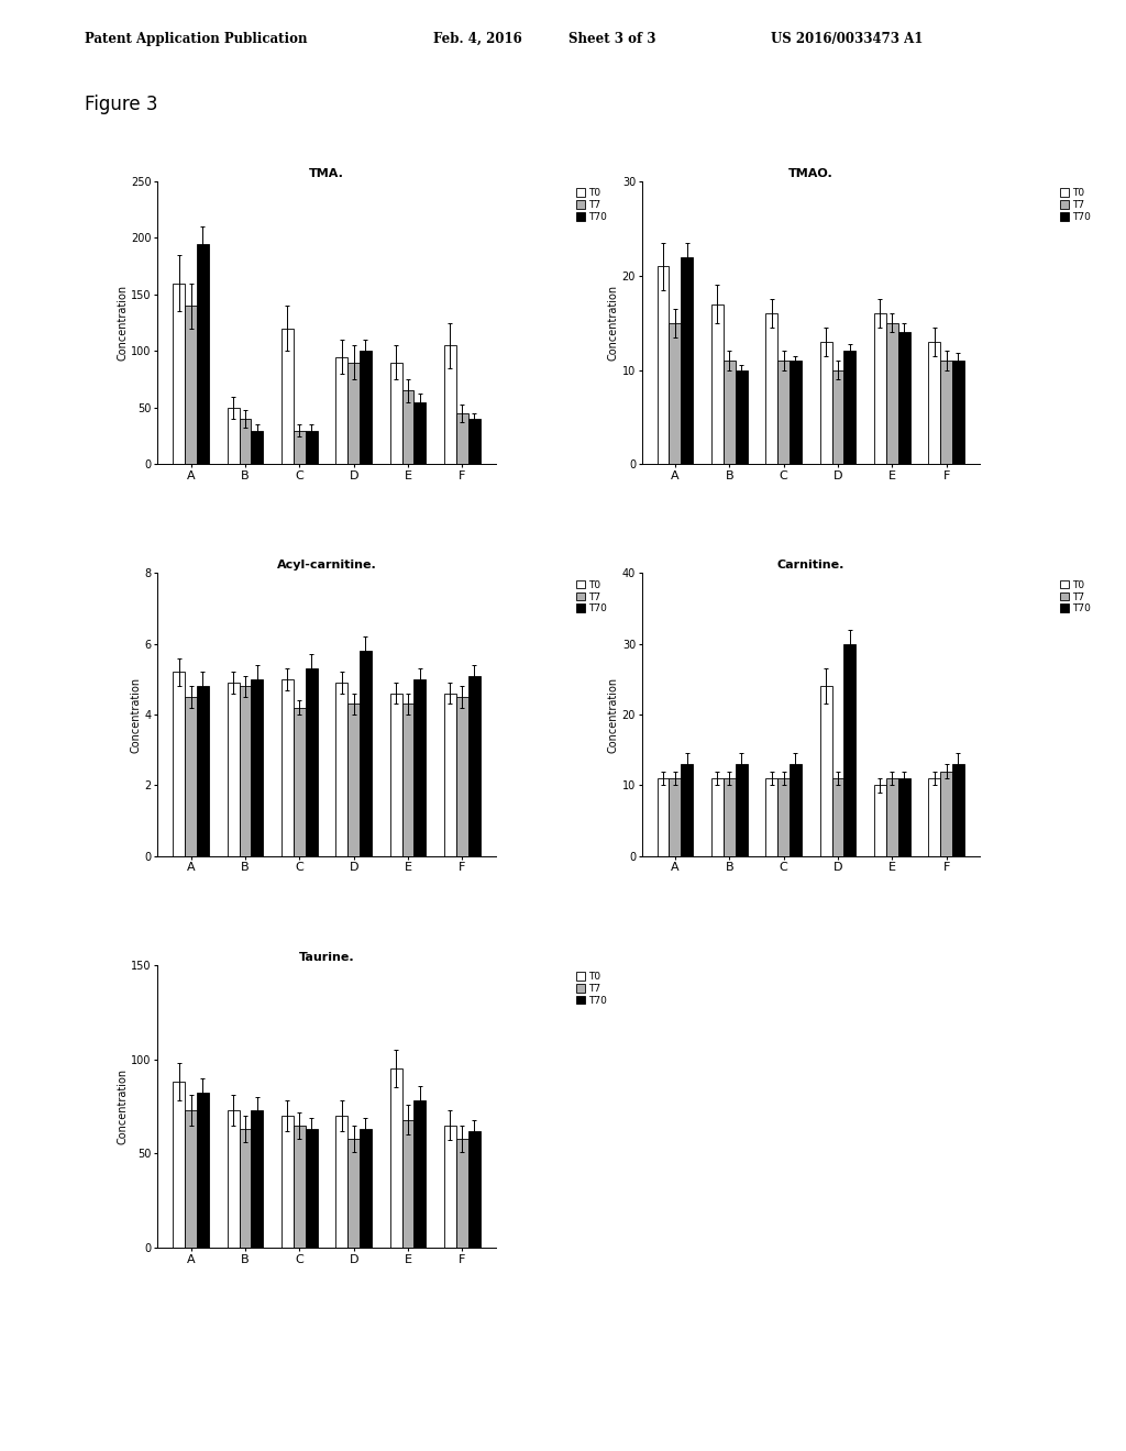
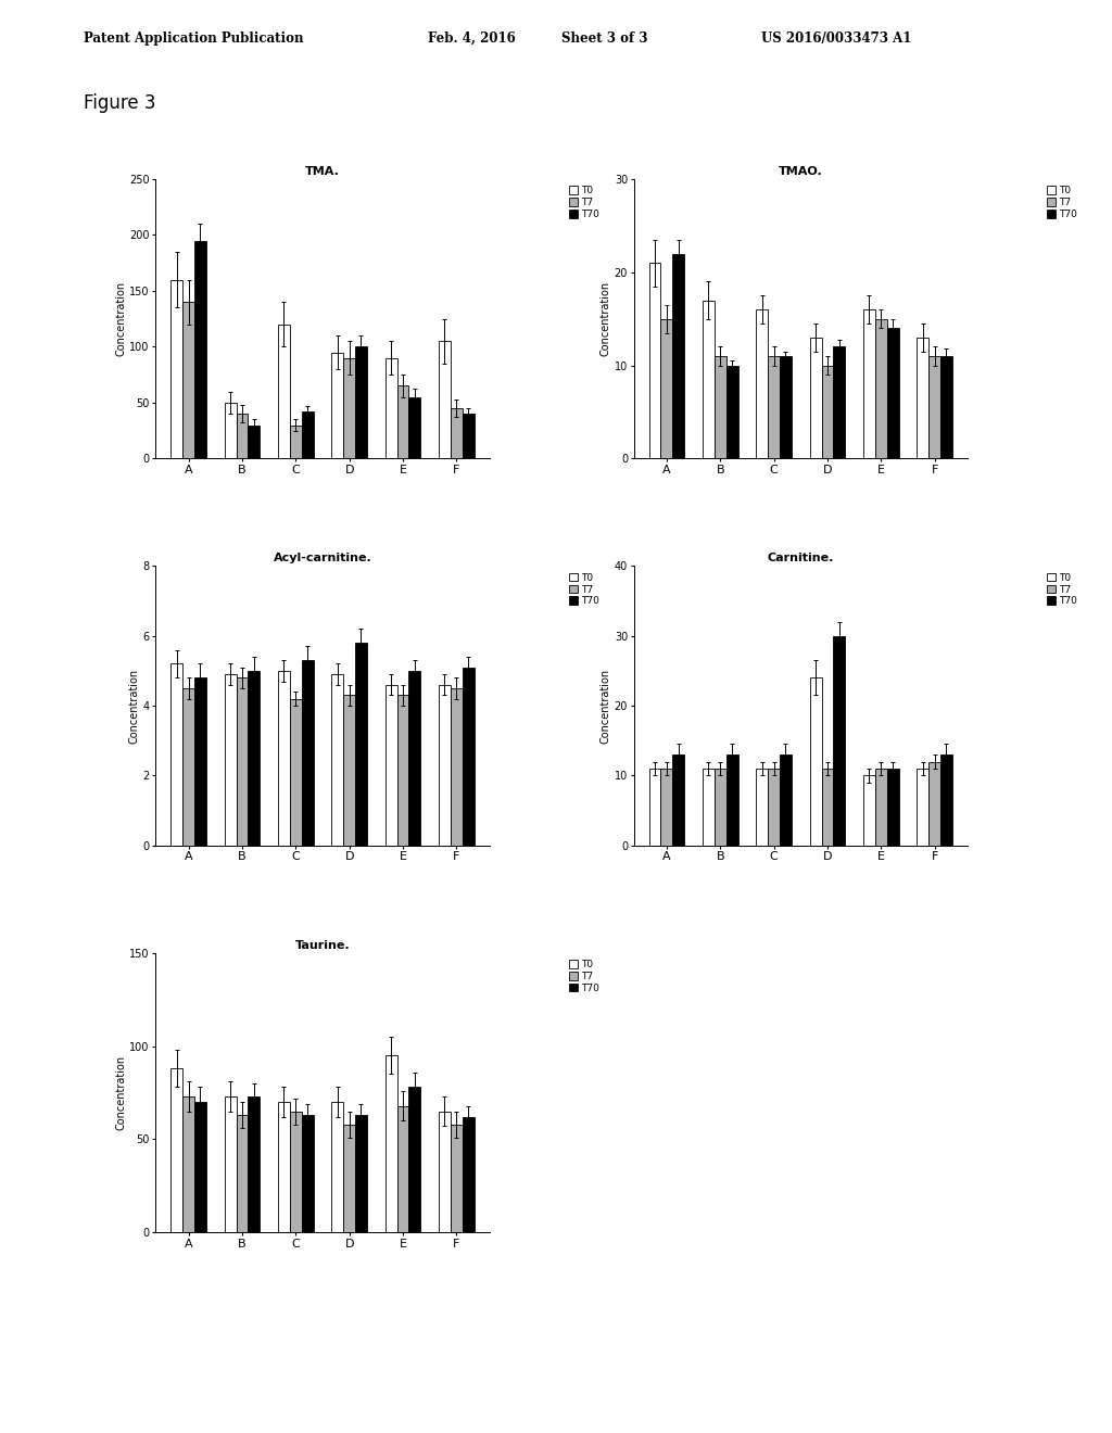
TMA./T70/C: 30 -> 42
Taurine./T70/A: 82 -> 70
